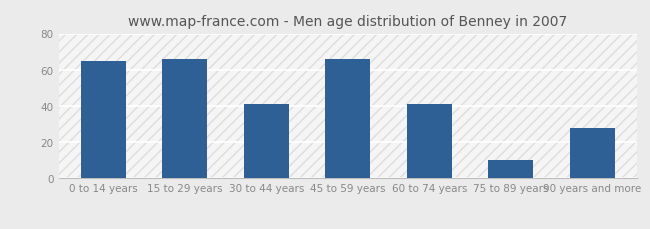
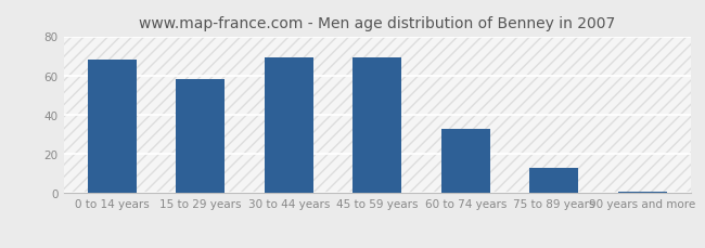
0 to 14 years: 65 -> 68
15 to 29 years: 66 -> 58
30 to 44 years: 41 -> 69
45 to 59 years: 66 -> 69
60 to 74 years: 41 -> 33
75 to 89 years: 10 -> 13
90 years and more: 28 -> 1
